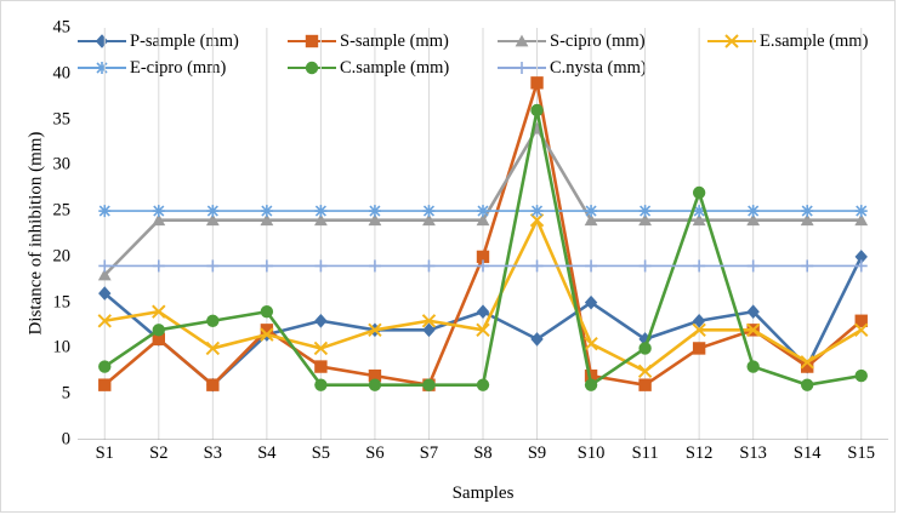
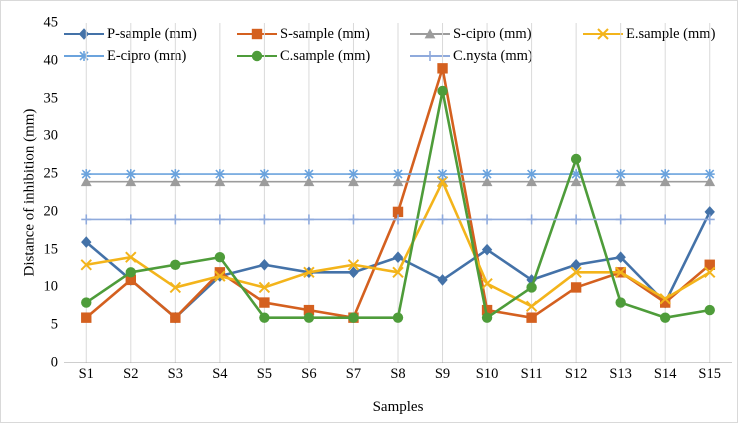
S-cipro (mm)/S1: 18 -> 24
S-cipro (mm)/S9: 34 -> 24
